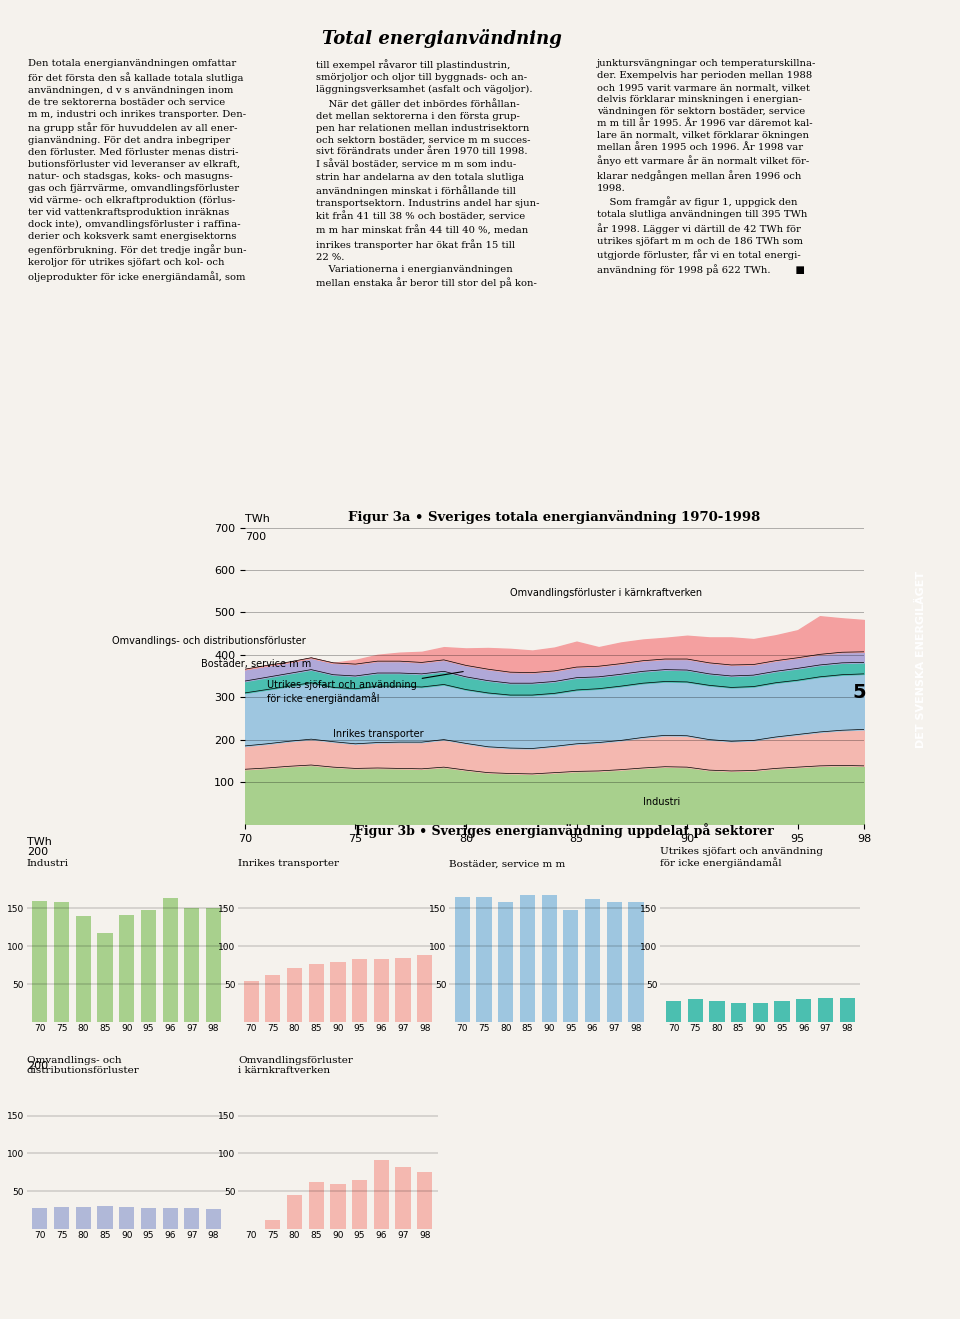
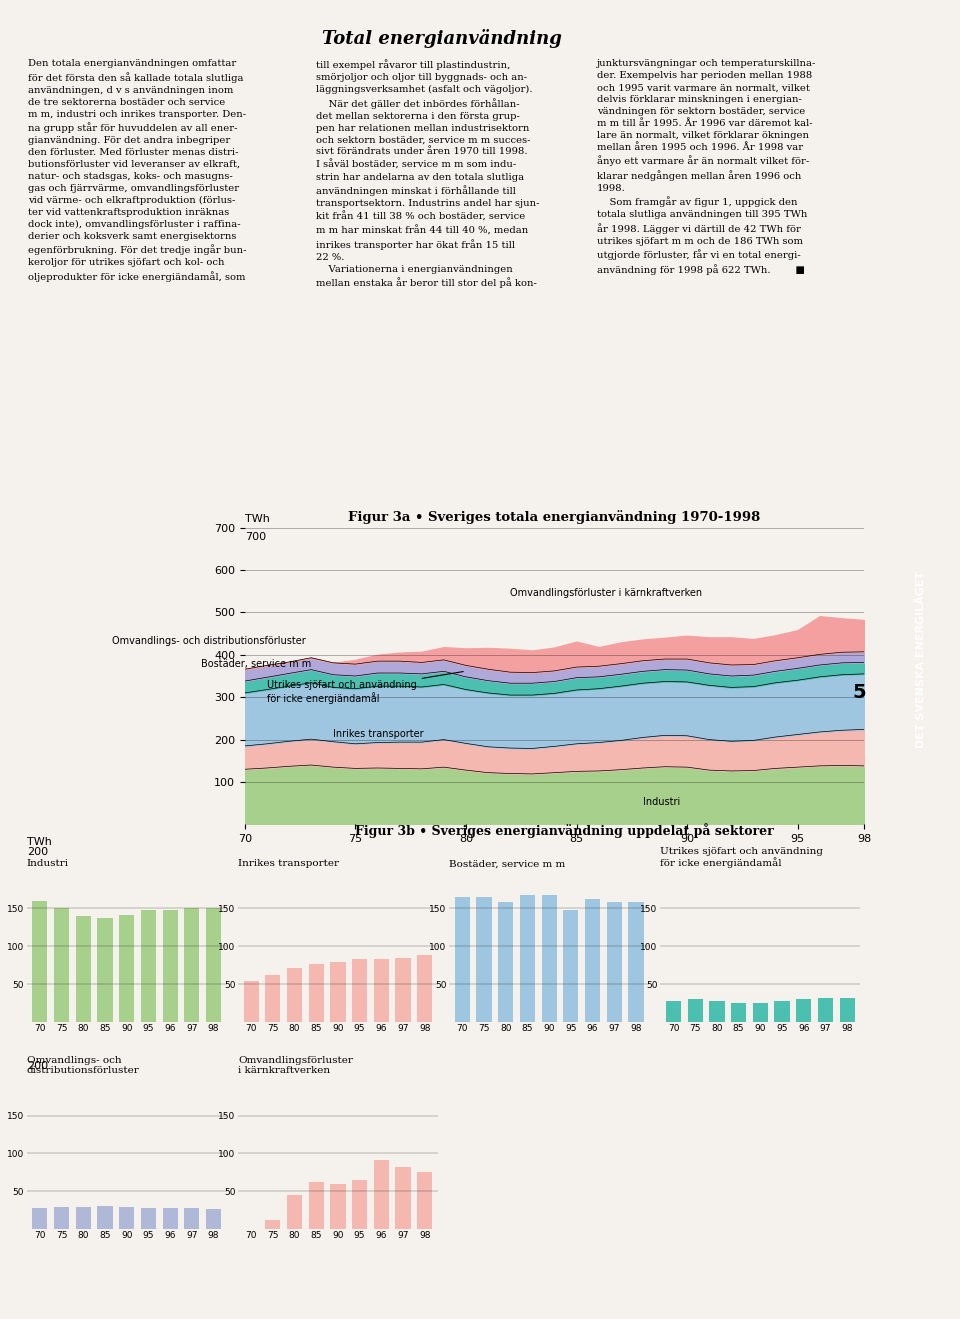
Industri/75: 158 -> 150
Industri/85: 118 -> 138
Industri/96: 164 -> 148
